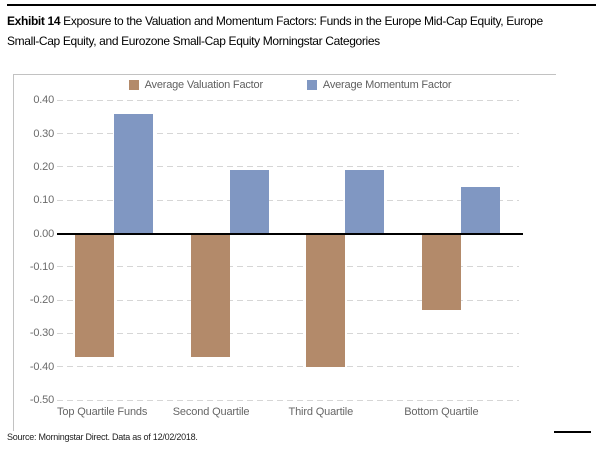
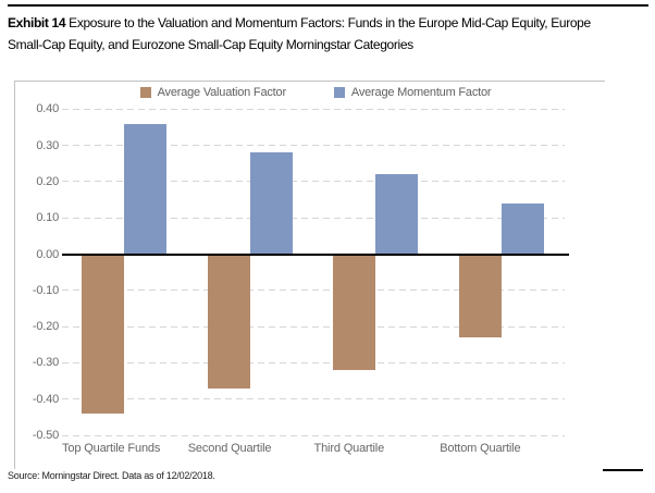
Average Valuation Factor/Top Quartile Funds: -0.37 -> -0.44
Average Momentum Factor/Second Quartile: 0.19 -> 0.28
Average Valuation Factor/Third Quartile: -0.40 -> -0.32
Average Momentum Factor/Third Quartile: 0.19 -> 0.22
